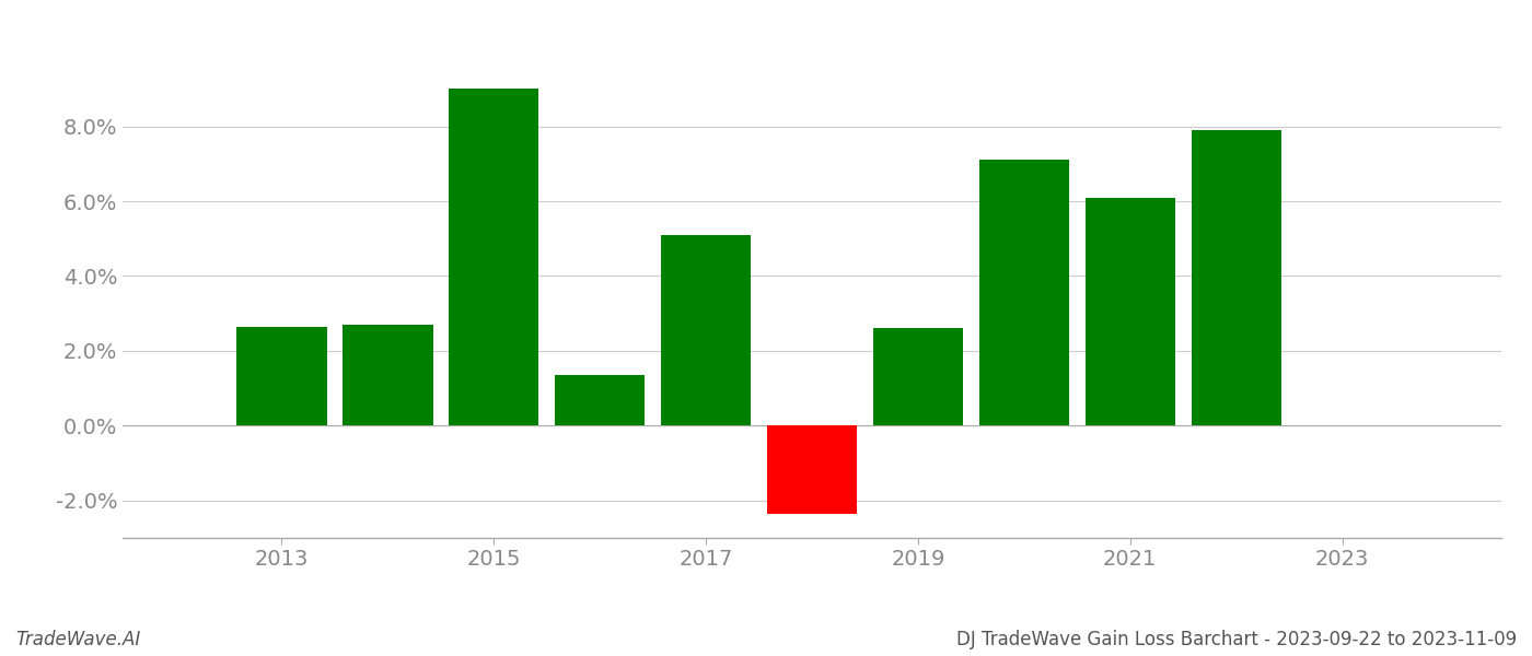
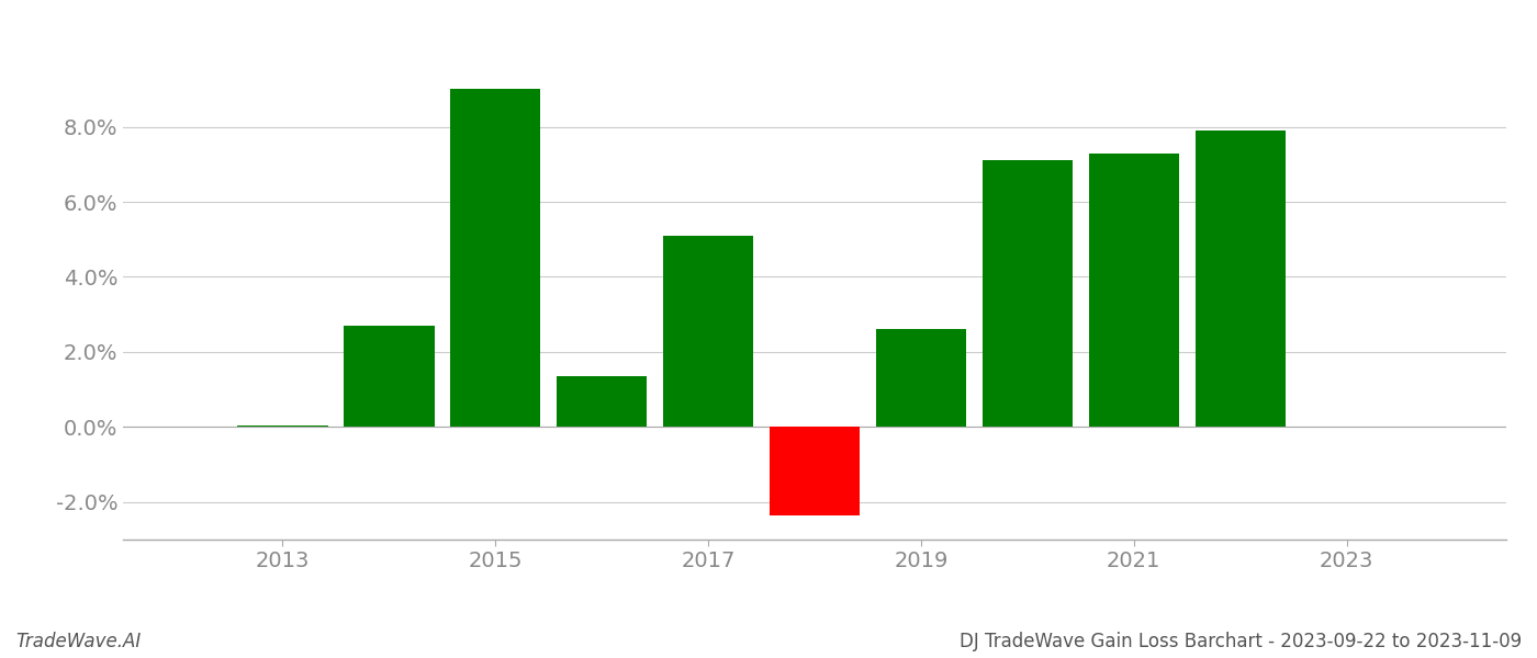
2013: 2.65% -> 0.05%
2021: 6.10% -> 7.30%
